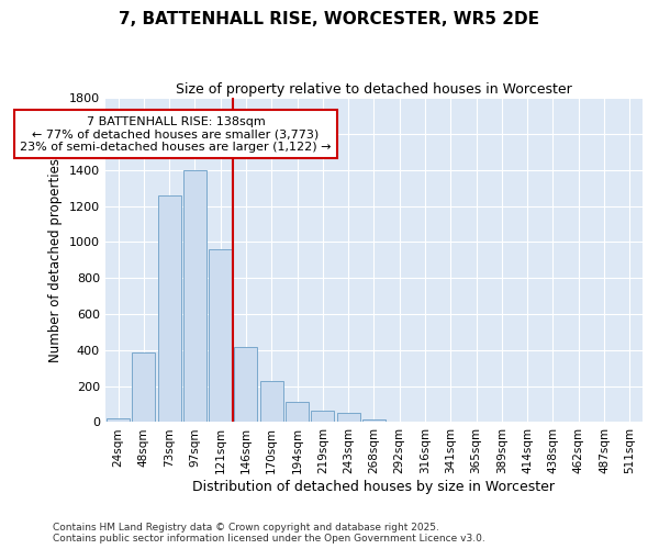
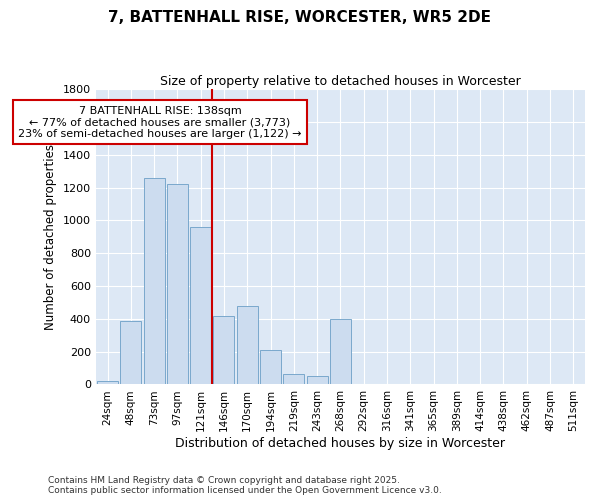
97sqm: 1400 -> 1220
170sqm: 230 -> 480
194sqm: 110 -> 210
268sqm: 20 -> 400
